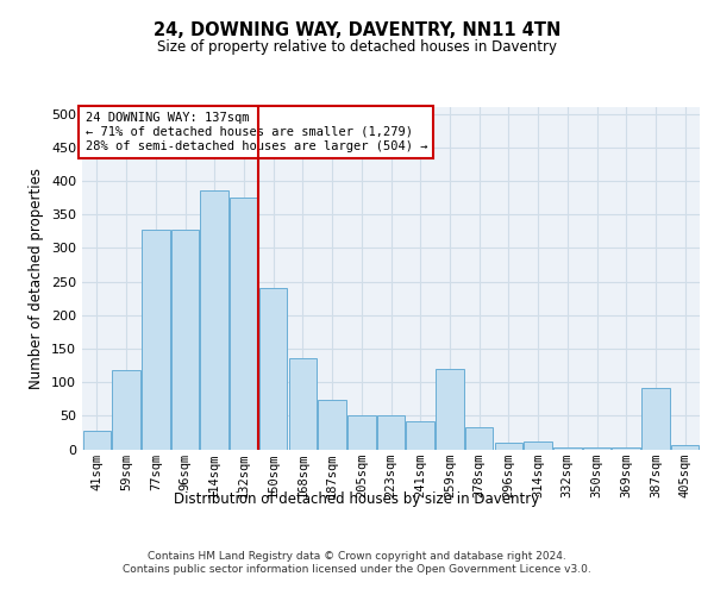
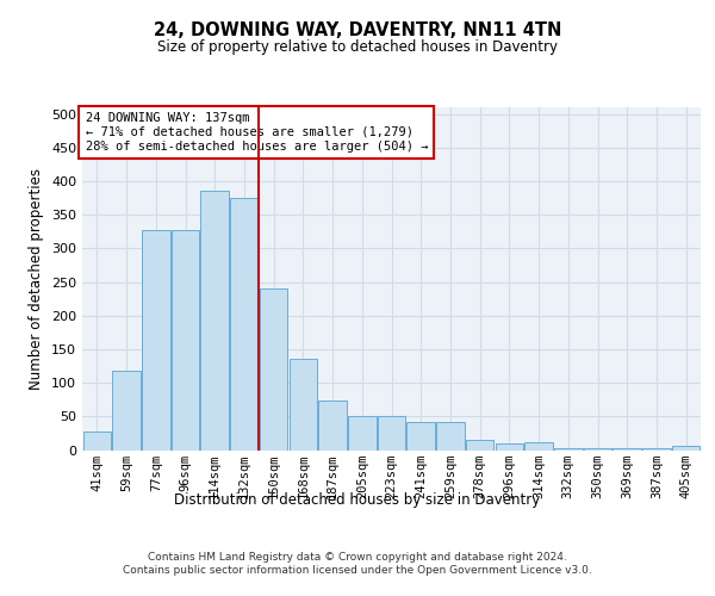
259sqm: 120 -> 42
278sqm: 32 -> 15
387sqm: 92 -> 2
